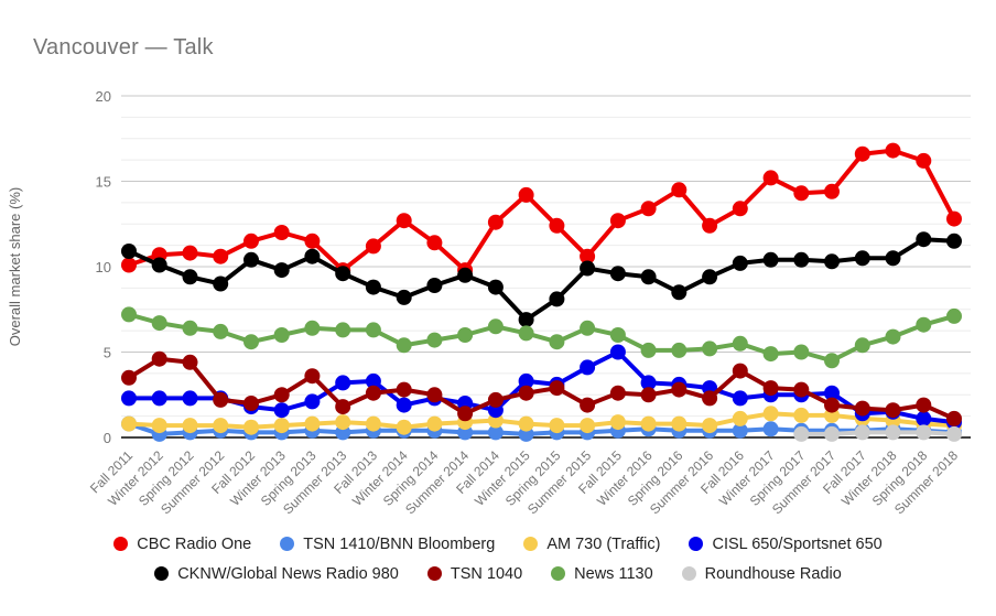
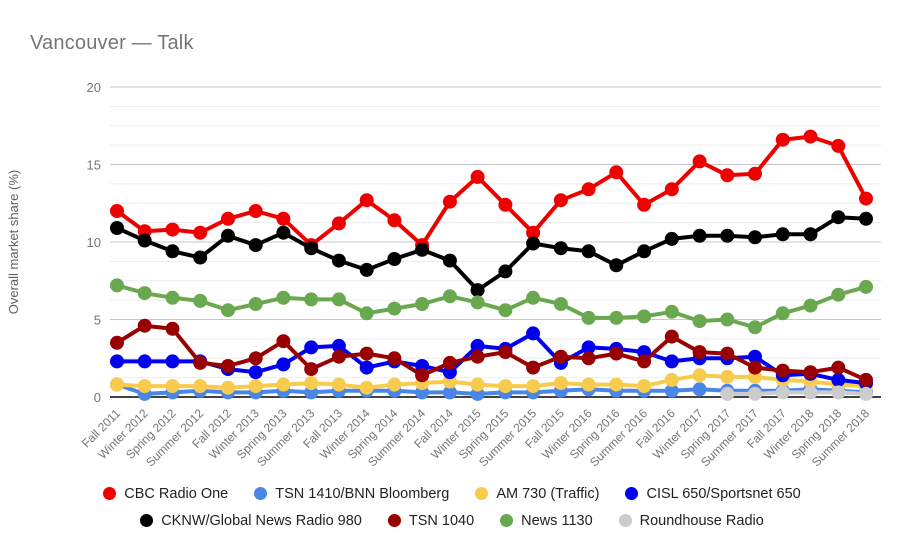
CBC Radio One/Fall 2011: 10.1 -> 12.0
CISL 650/Sportsnet 650/Fall 2015: 5.0 -> 2.2
